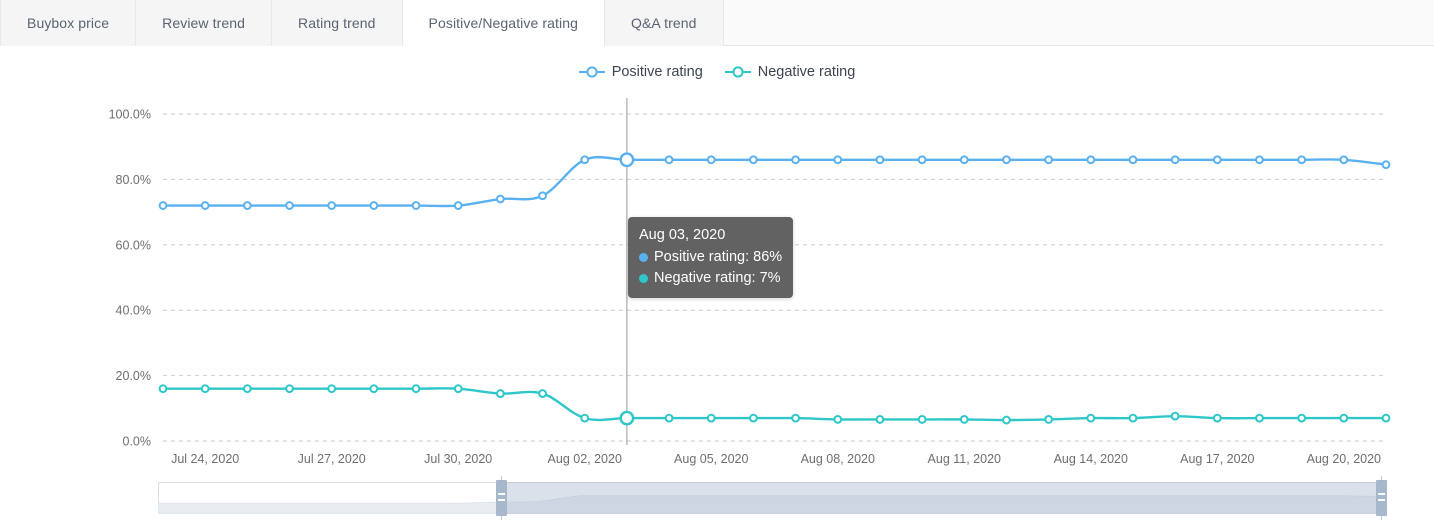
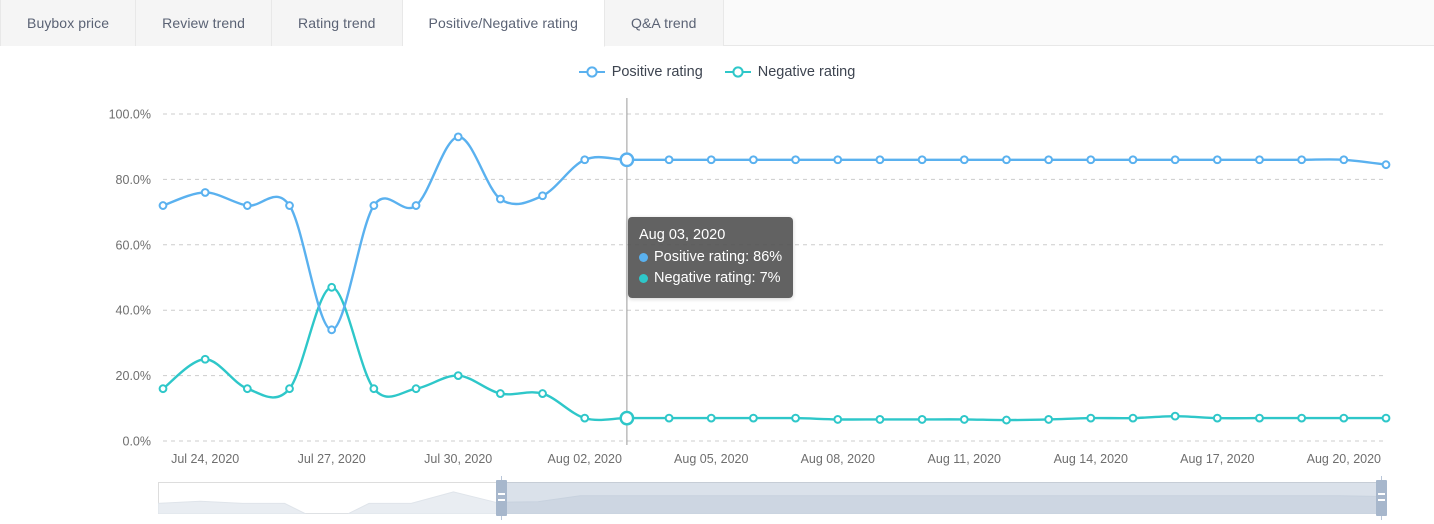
Positive rating/Jul 24, 2020: 72% -> 76%
Negative rating/Jul 24, 2020: 16% -> 25%
Positive rating/Jul 27, 2020: 72% -> 34%
Negative rating/Jul 27, 2020: 16% -> 47%
Positive rating/Jul 30, 2020: 72% -> 93%
Negative rating/Jul 30, 2020: 16% -> 20%
